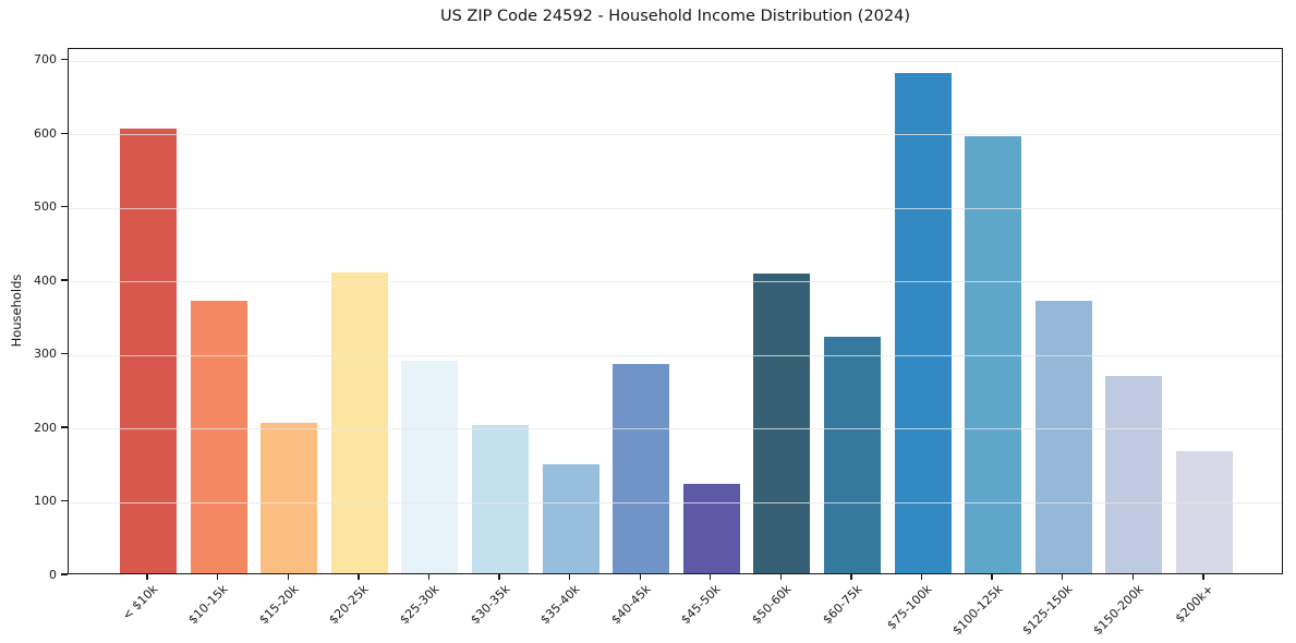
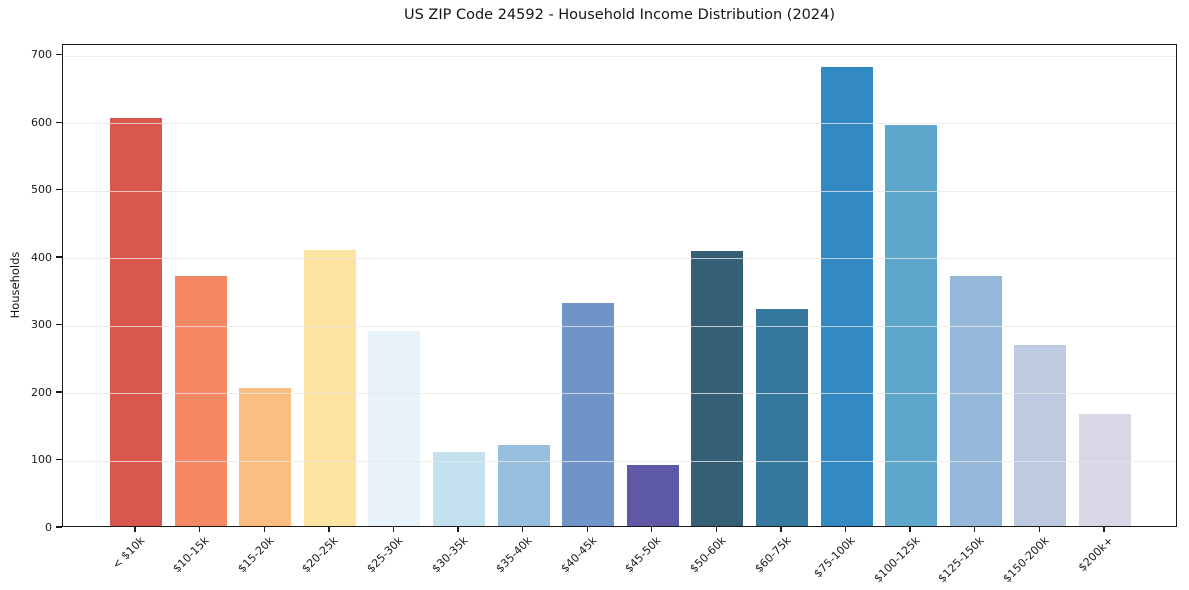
$30-35k: 200 -> 110
$35-40k: 150 -> 120
$40-45k: 280 -> 330
$45-50k: 120 -> 90
